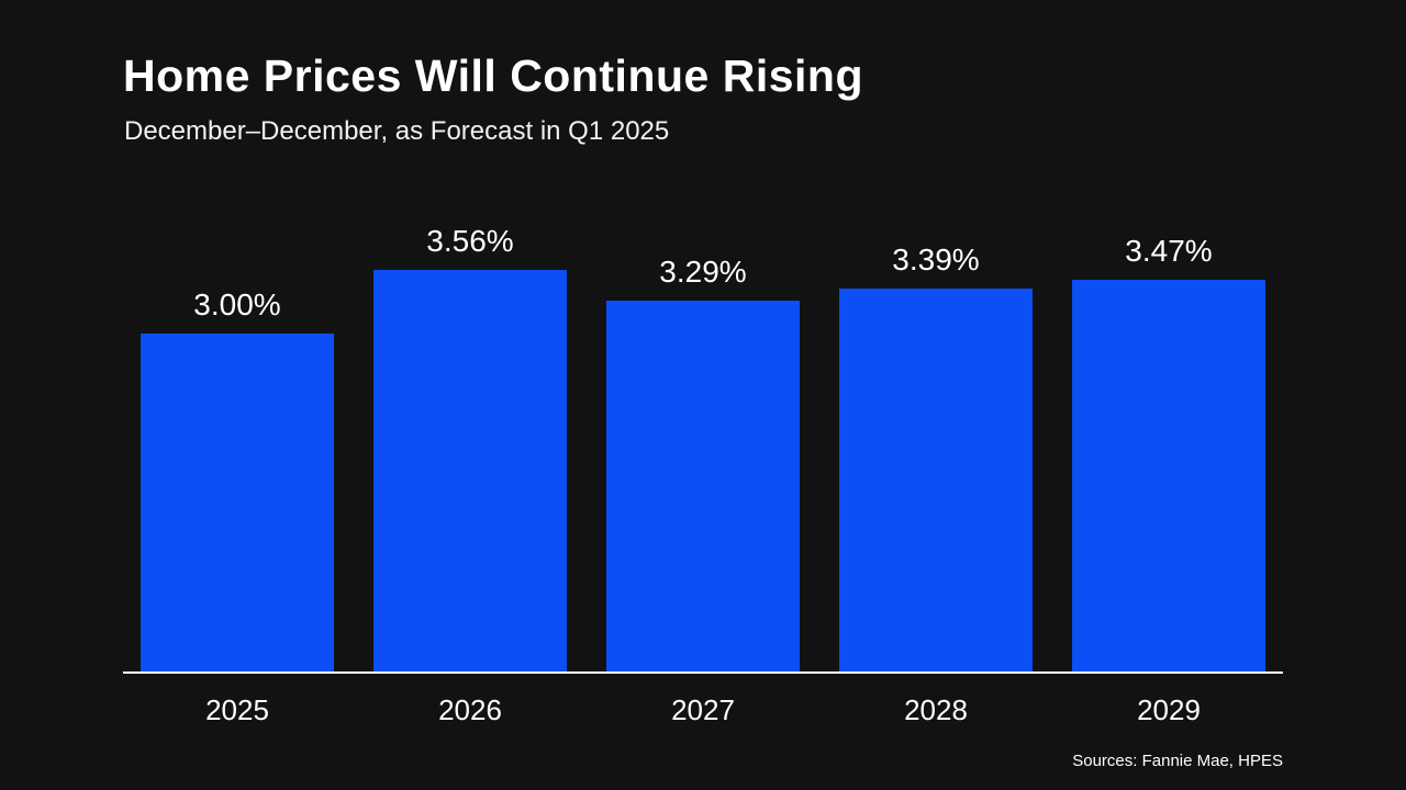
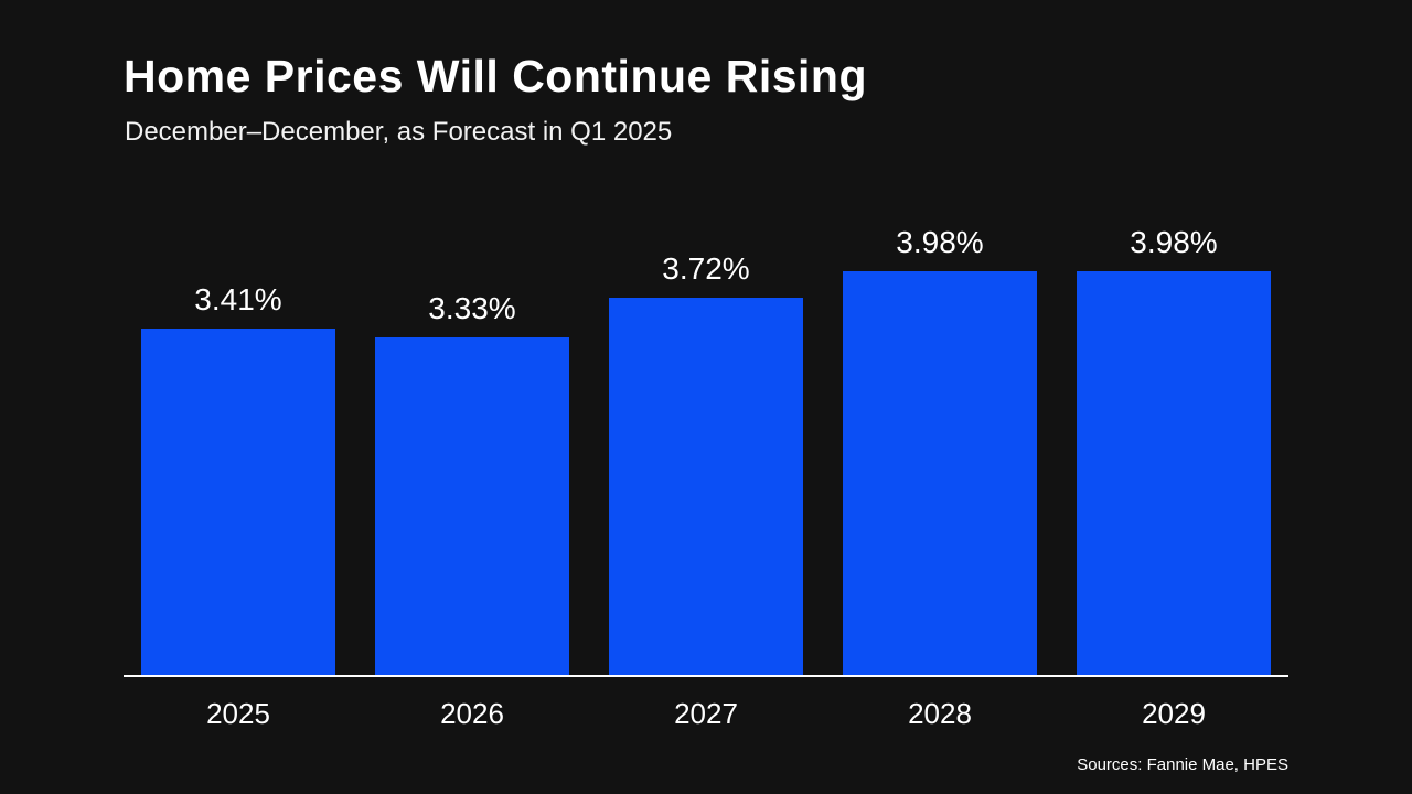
2025: 3.00% -> 3.41%
2026: 3.56% -> 3.33%
2027: 3.29% -> 3.72%
2028: 3.39% -> 3.98%
2029: 3.47% -> 3.98%
